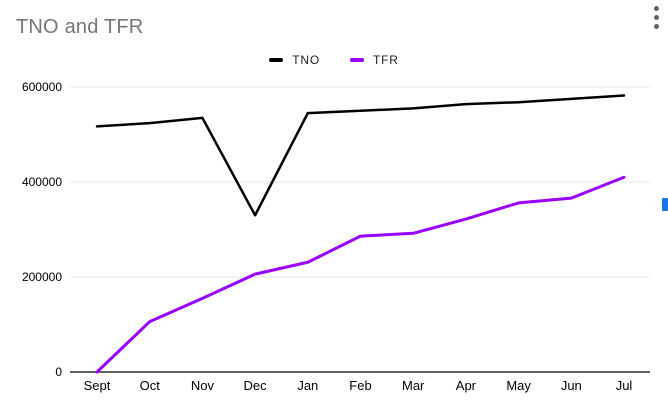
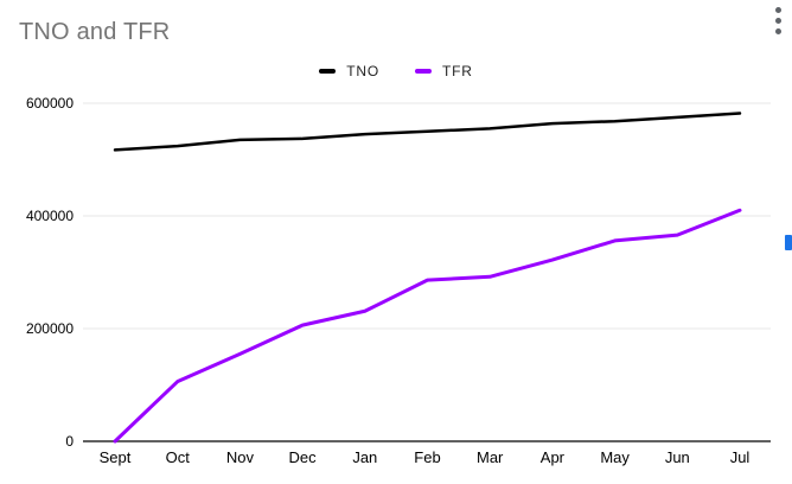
TNO/Dec: 330000 -> 540000
